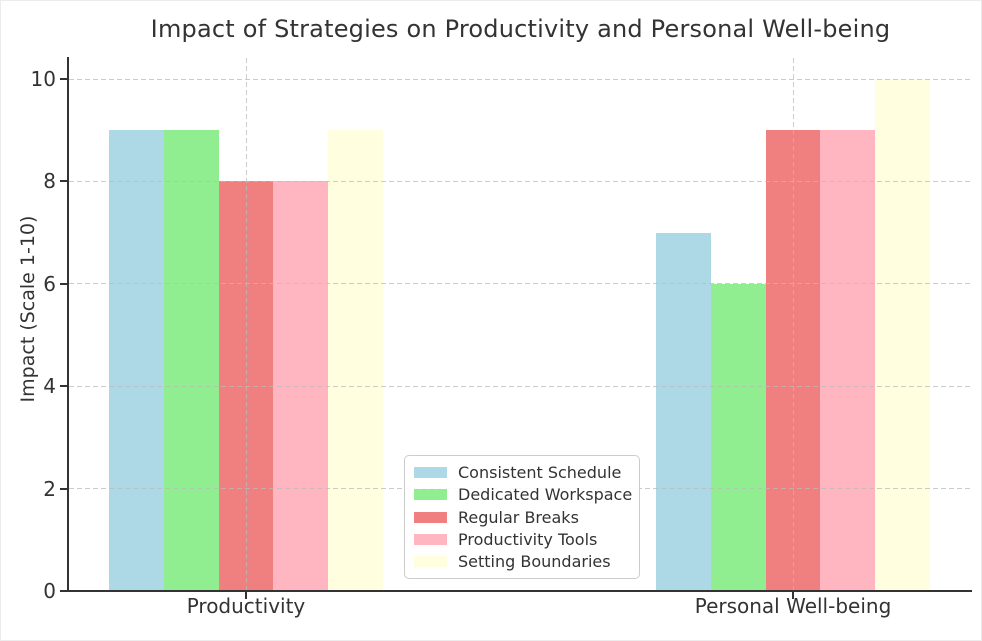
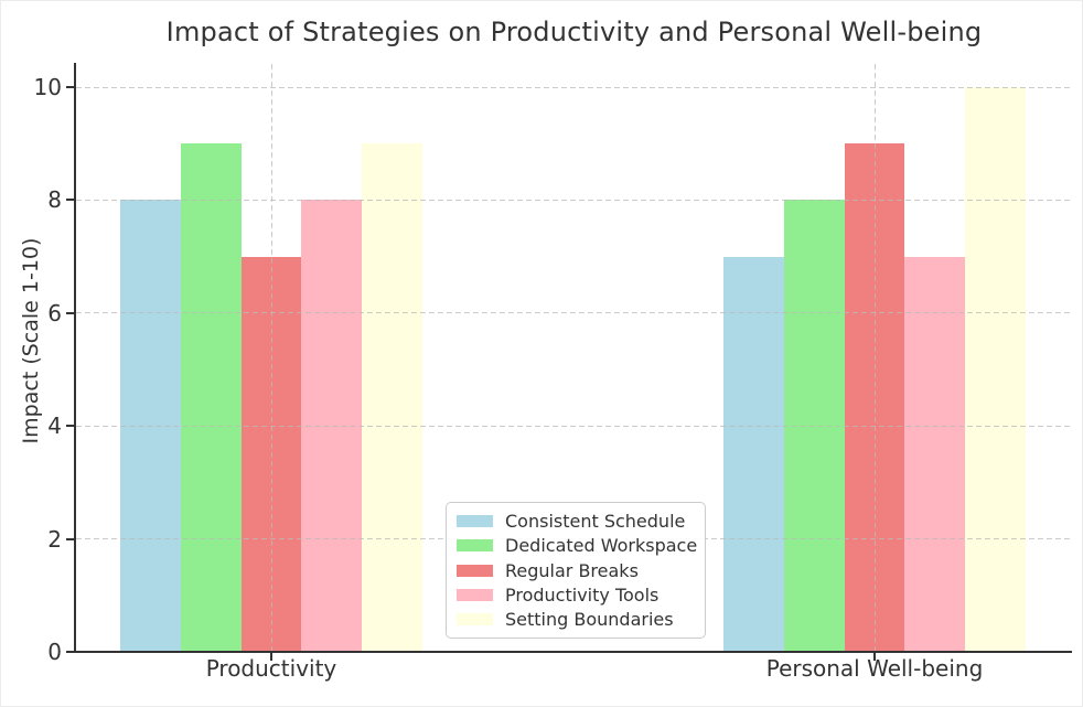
Consistent Schedule/Productivity: 9 -> 8
Regular Breaks/Productivity: 8 -> 7
Dedicated Workspace/Personal Well-being: 6 -> 8
Productivity Tools/Personal Well-being: 9 -> 7
